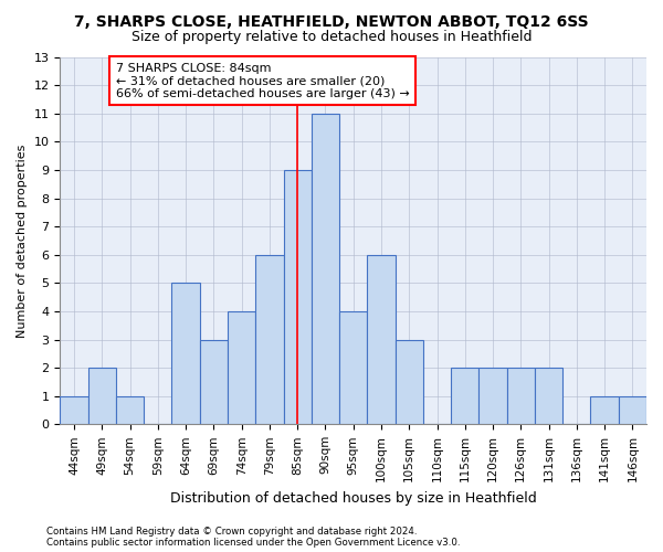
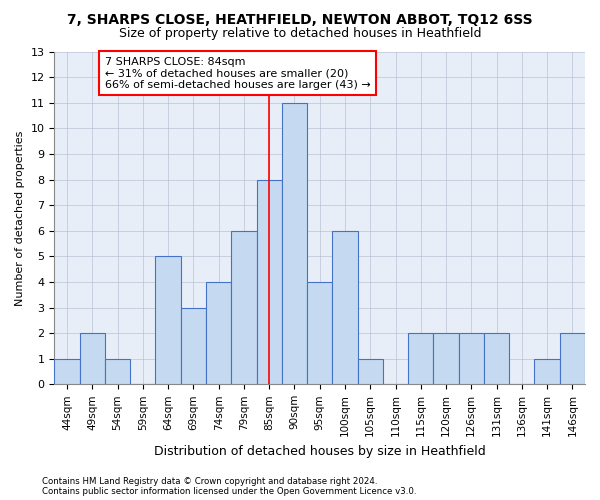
85sqm: 9 -> 8
105sqm: 3 -> 1
146sqm: 1 -> 2
